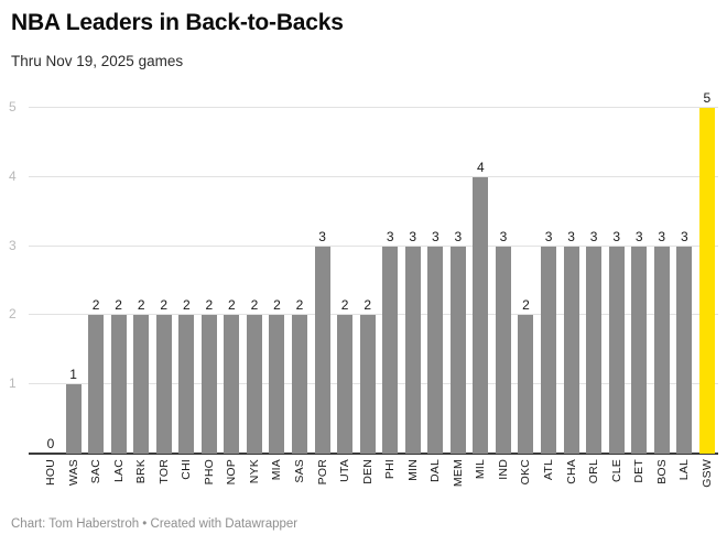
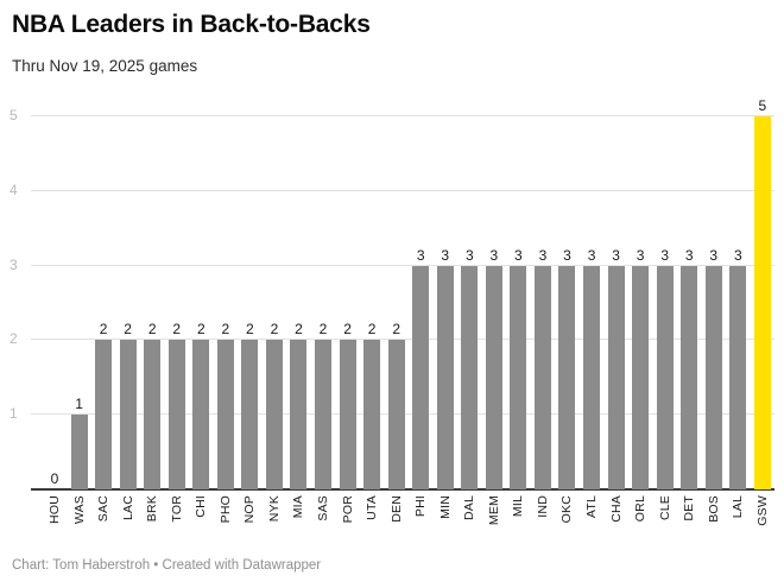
POR: 3 -> 2
MIL: 4 -> 3
OKC: 2 -> 3
